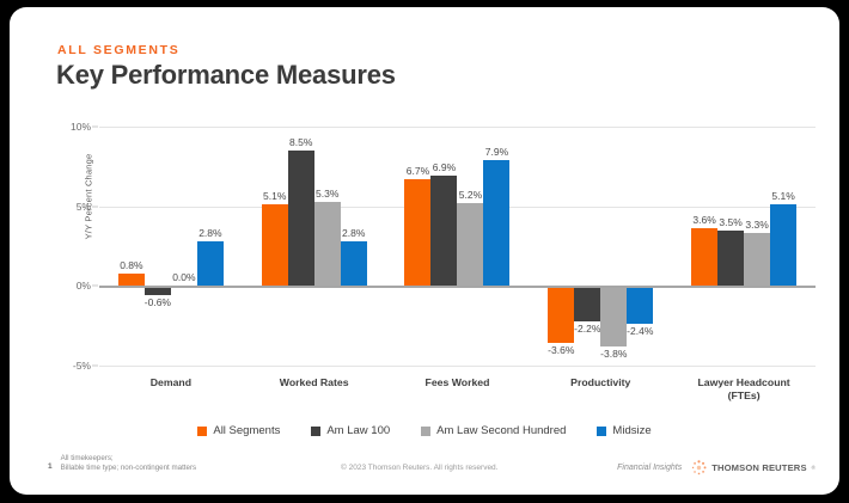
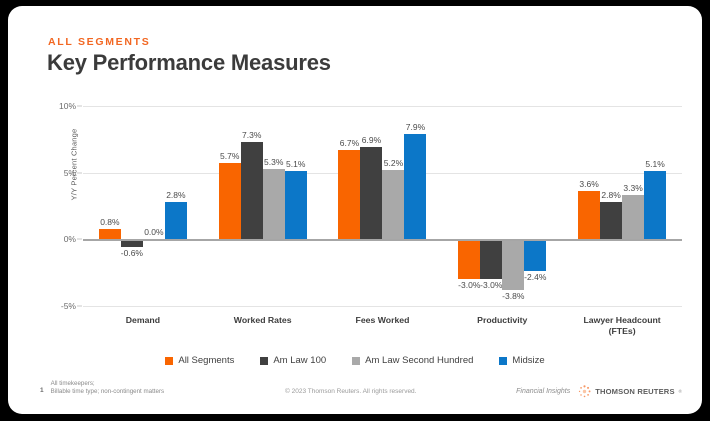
All Segments/Worked Rates: 5.1% -> 5.7%
Am Law 100/Worked Rates: 8.5% -> 7.3%
Midsize/Worked Rates: 2.8% -> 5.1%
All Segments/Productivity: -3.6% -> -3.0%
Am Law 100/Productivity: -2.2% -> -3.0%
Am Law 100/Lawyer Headcount (FTEs): 3.5% -> 2.8%
